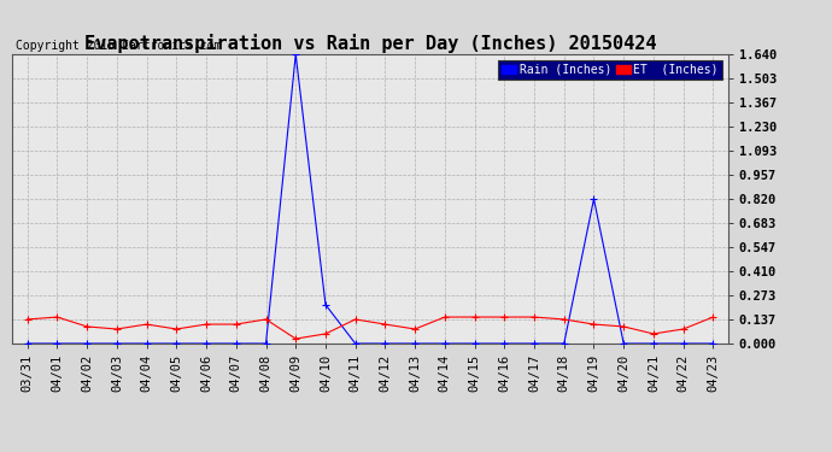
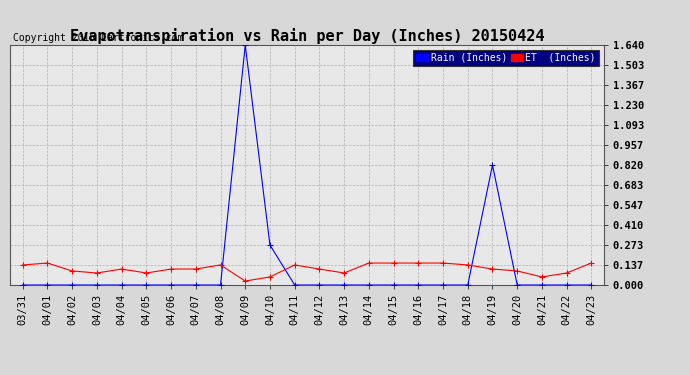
Rain (Inches)/04/10: 0.22 -> 0.27
